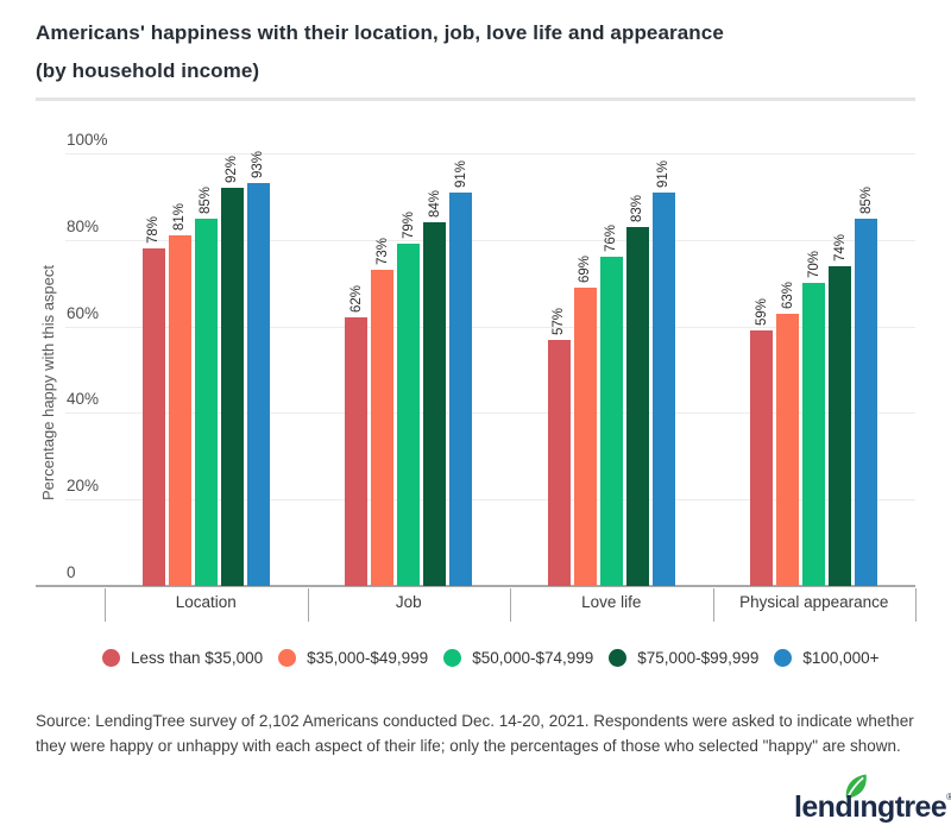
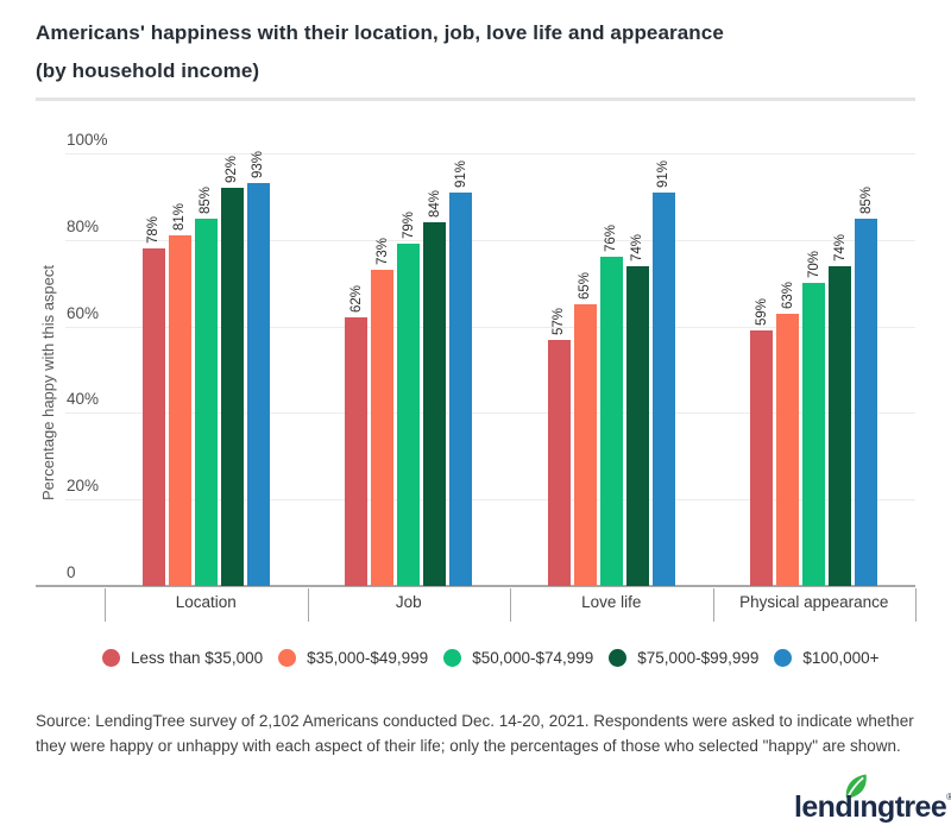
$35,000-$49,999/Love life: 69% -> 65%
$75,000-$99,999/Love life: 83% -> 74%
